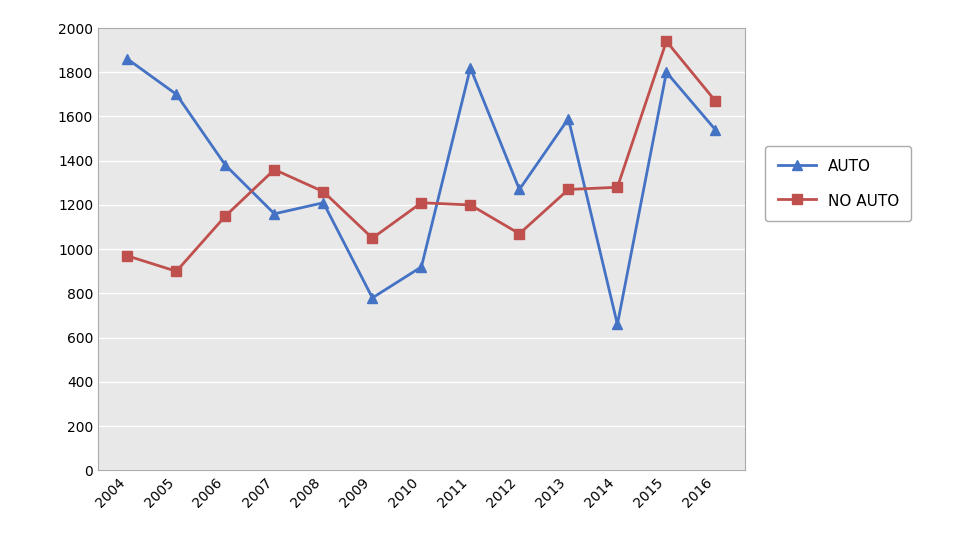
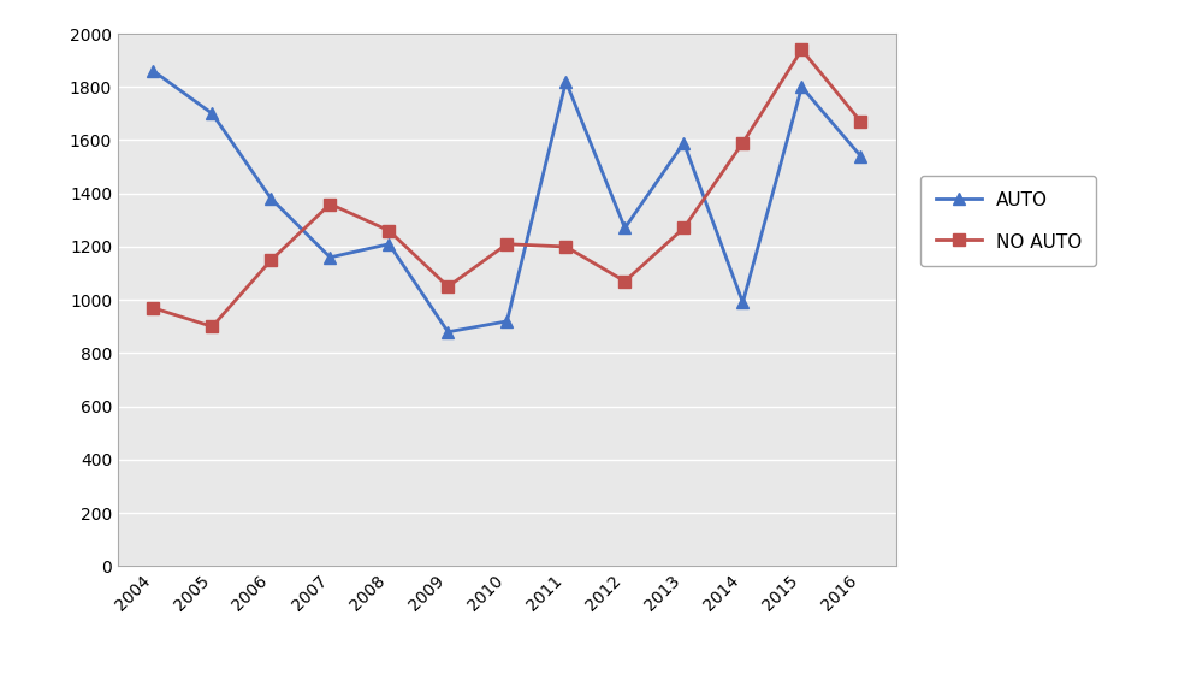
AUTO/2009: 780 -> 880
AUTO/2014: 660 -> 990
NO AUTO/2014: 1280 -> 1590
